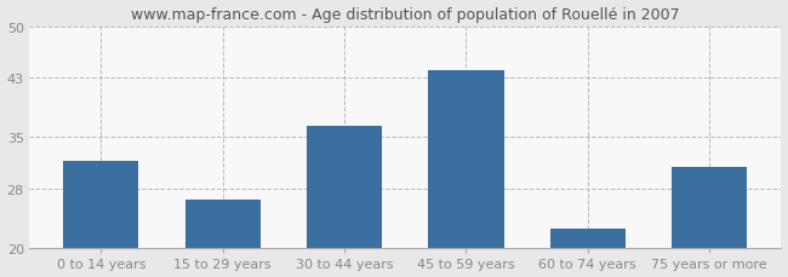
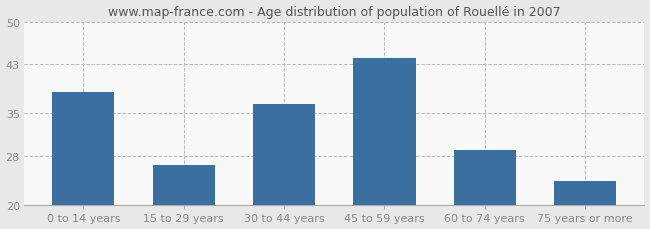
0 to 14 years: 31.8 -> 38.5
60 to 74 years: 22.6 -> 29.0
75 years or more: 31.0 -> 24.0
